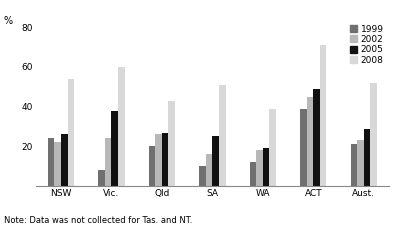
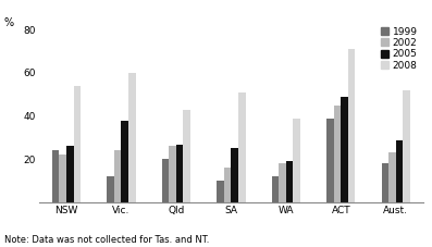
1999/Vic.: 8 -> 12
1999/Aust.: 21 -> 18
